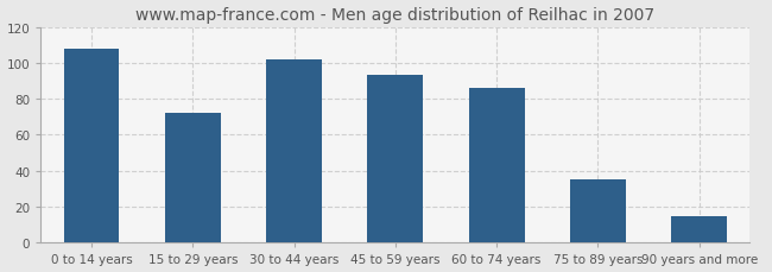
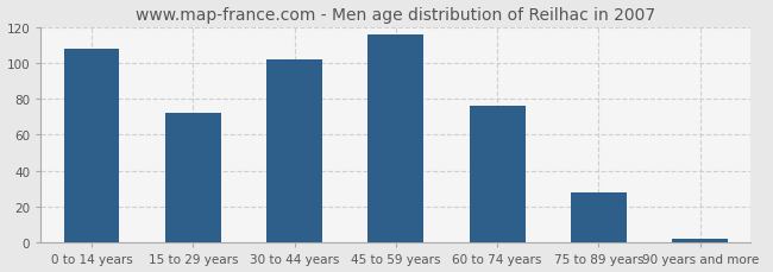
45 to 59 years: 93 -> 116
60 to 74 years: 86 -> 76
75 to 89 years: 35 -> 28
90 years and more: 15 -> 2
